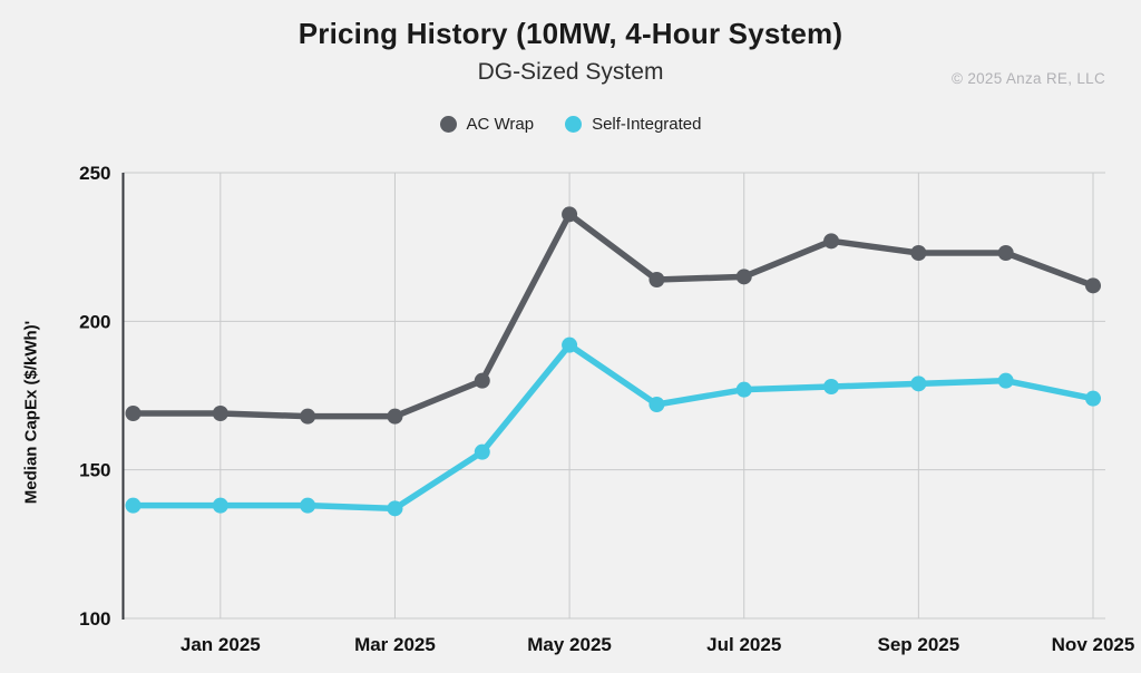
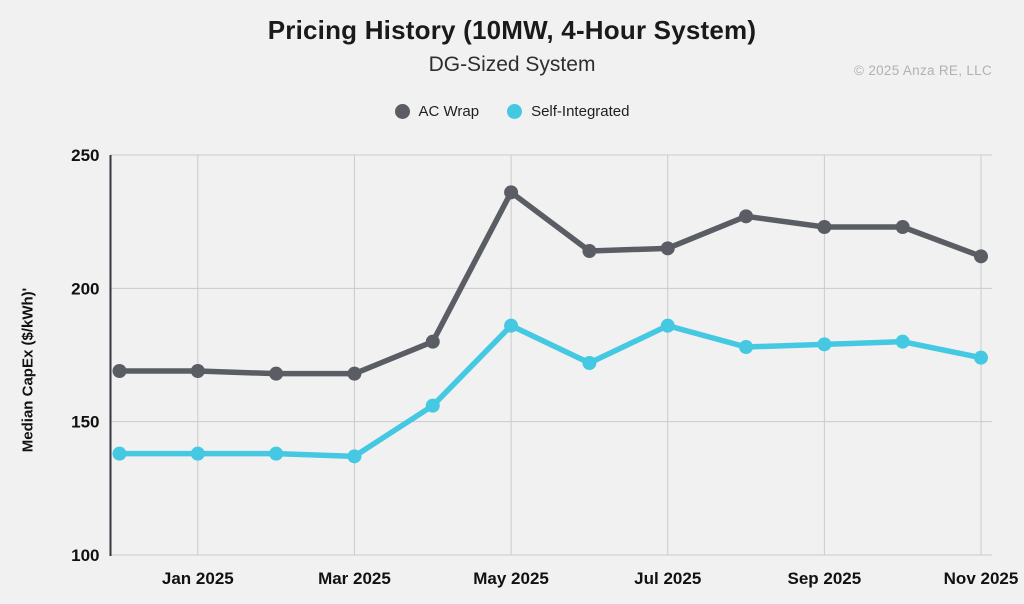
Self-Integrated/May 2025: 192 -> 186
Self-Integrated/Jul 2025: 177 -> 186
